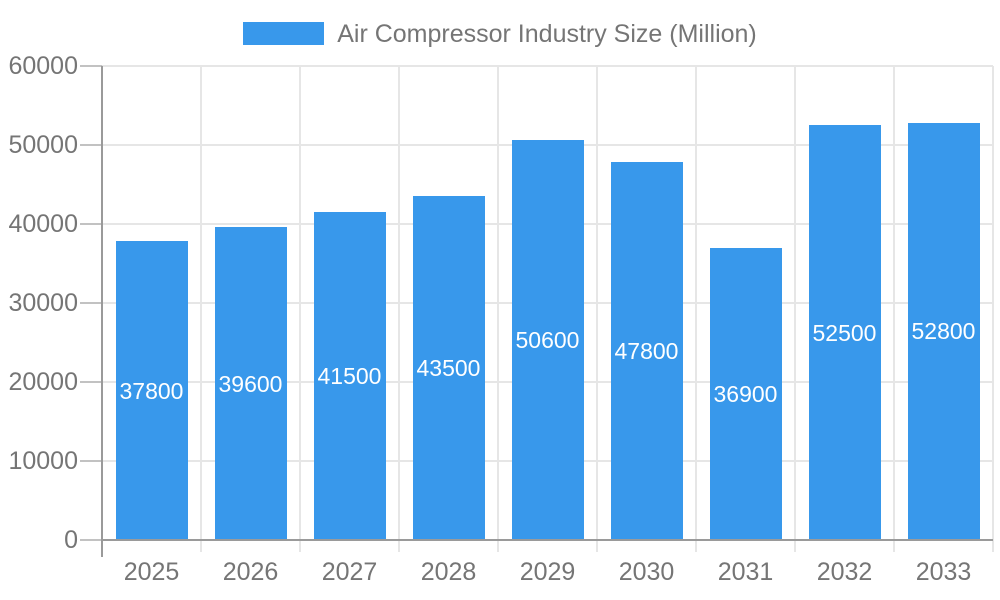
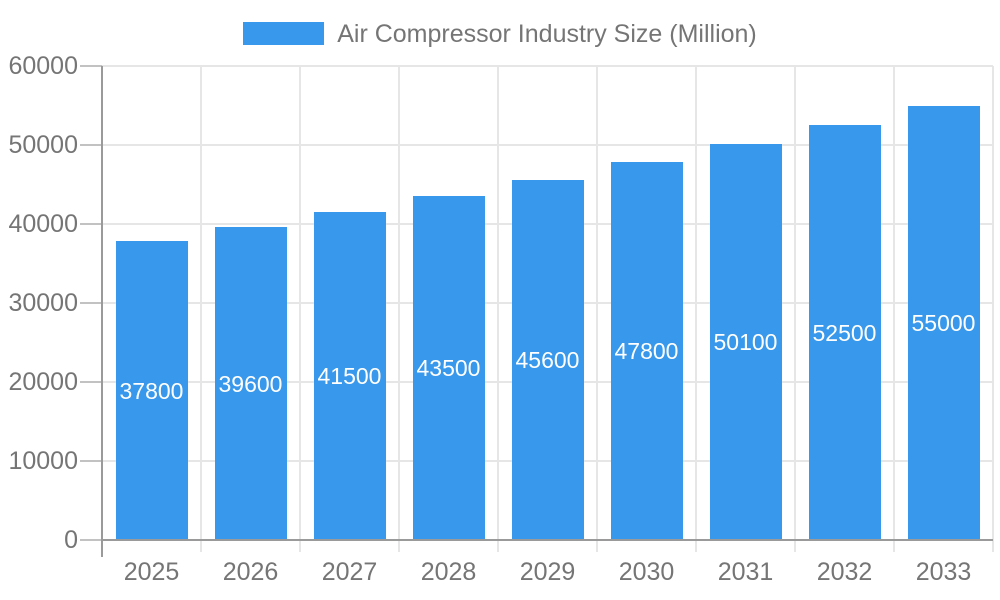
2029: 50600 -> 45600
2031: 36900 -> 50100
2033: 52800 -> 55000
